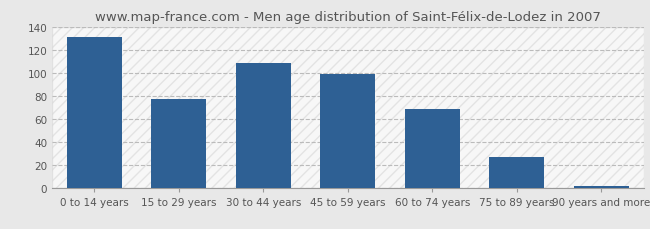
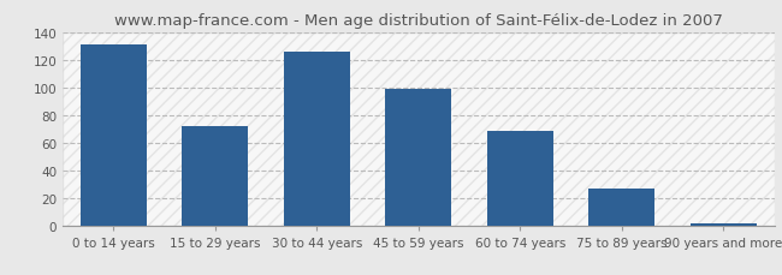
15 to 29 years: 77 -> 72
30 to 44 years: 108 -> 126
